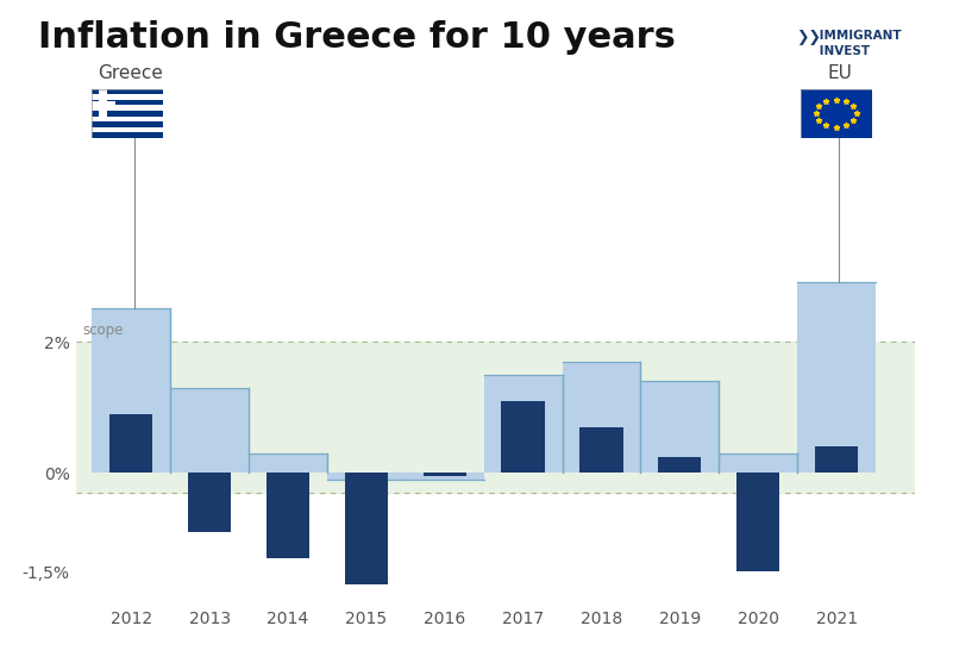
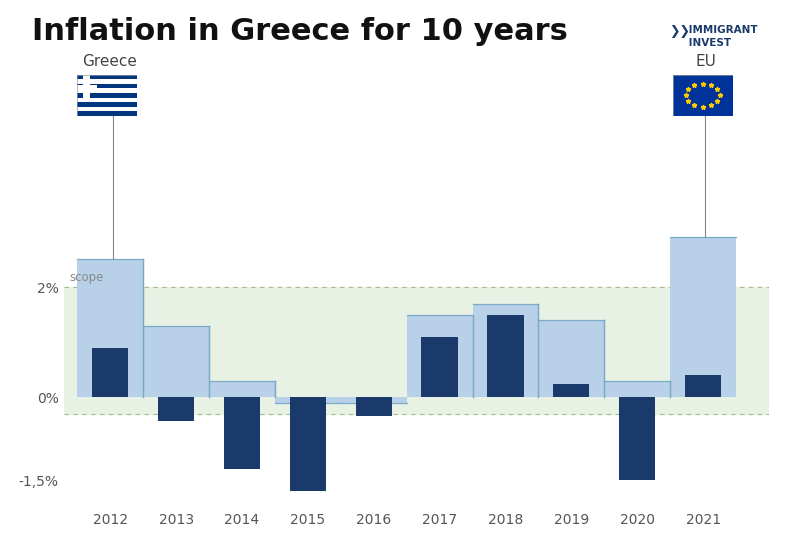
2013: -0,90% -> -0,42%
2016: -0,05% -> -0,34%
2018: 0,70% -> 1,50%
